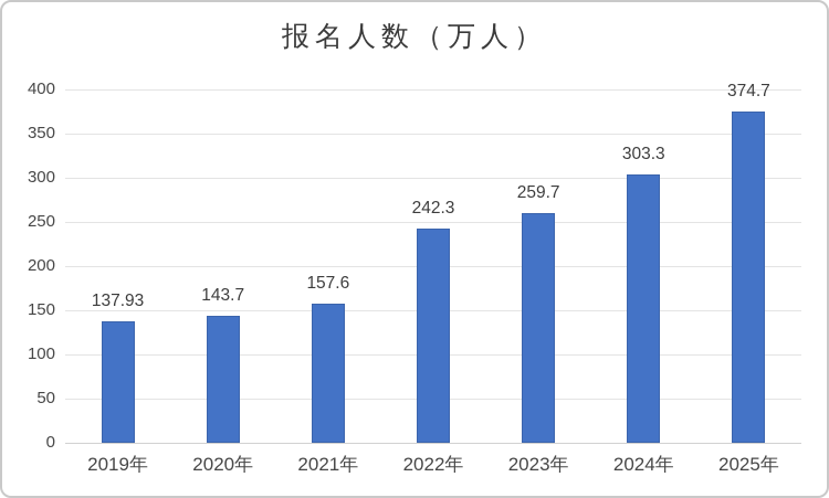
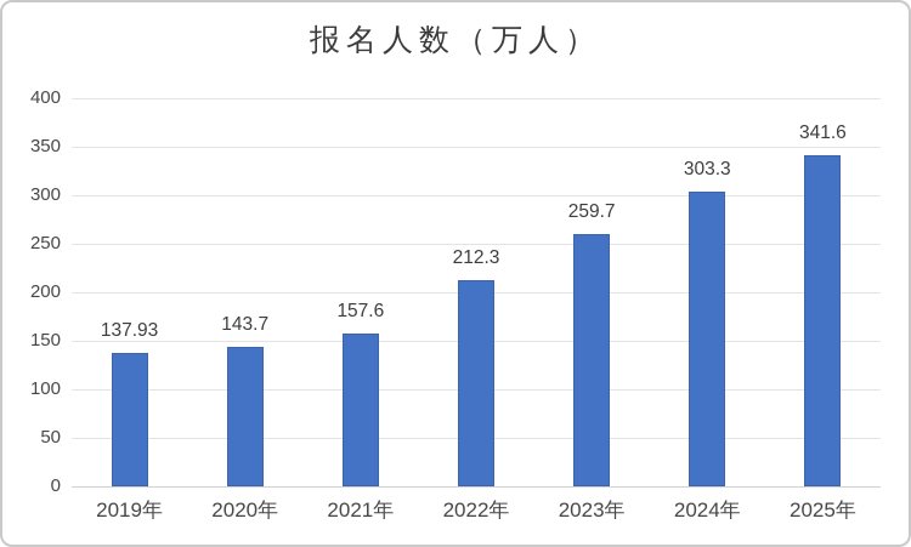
2022年: 242.3 -> 212.3
2025年: 374.7 -> 341.6
